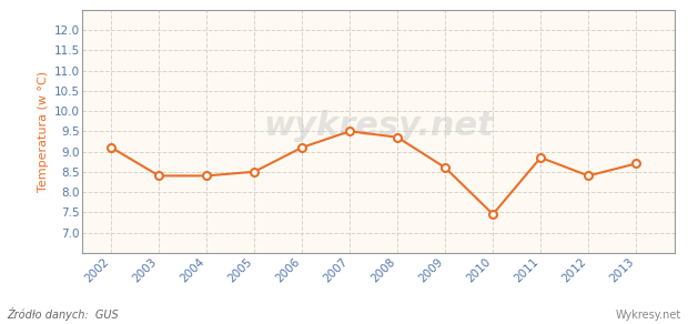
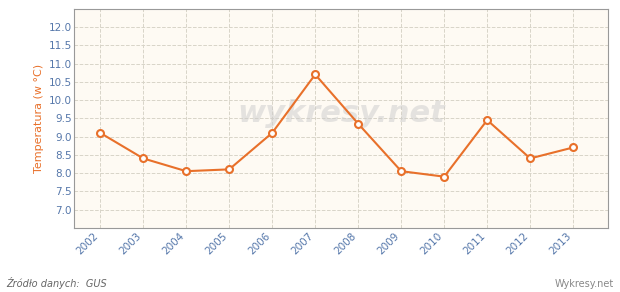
2004: 8.40 -> 8.05
2005: 8.50 -> 8.10
2007: 9.50 -> 10.70
2009: 8.60 -> 8.05
2010: 7.45 -> 7.90
2011: 8.85 -> 9.45
